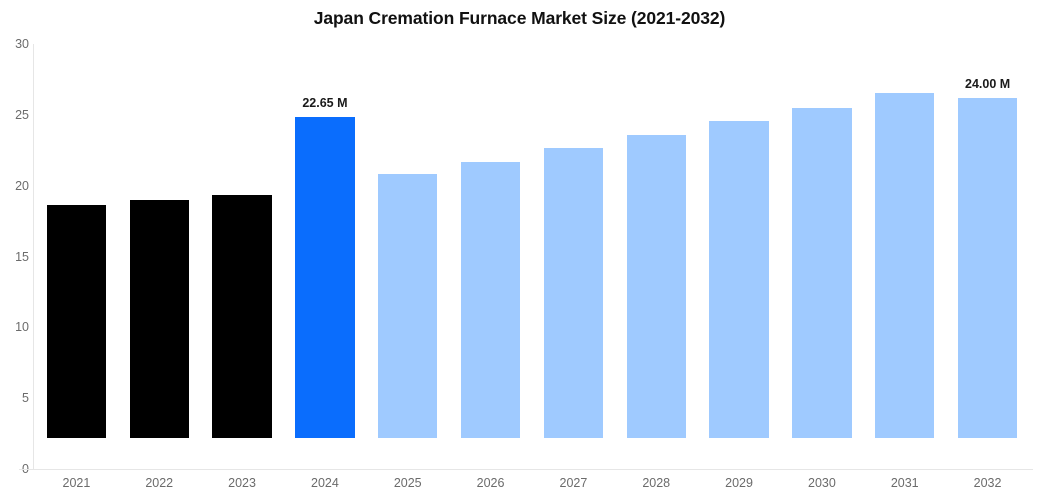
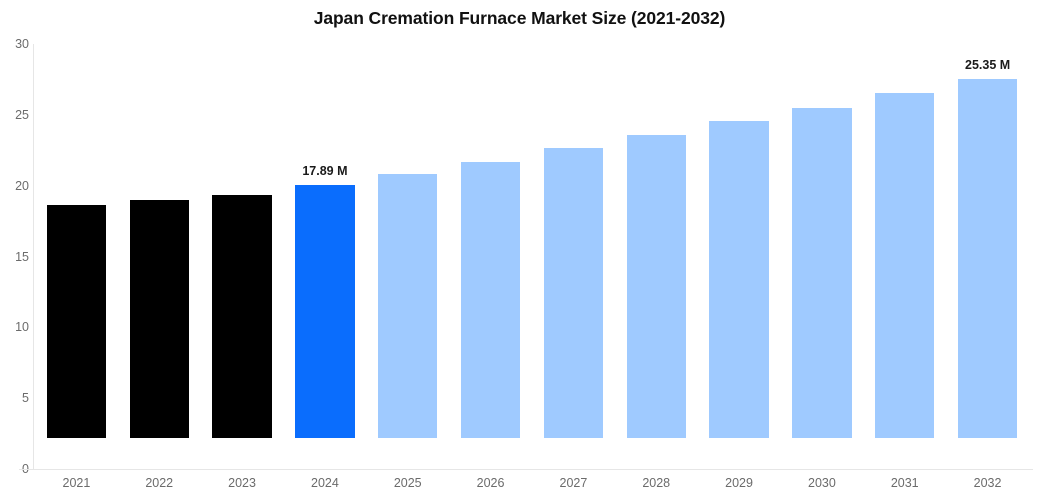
2024: 22.65 -> 17.89
2032: 24.00 -> 25.35
